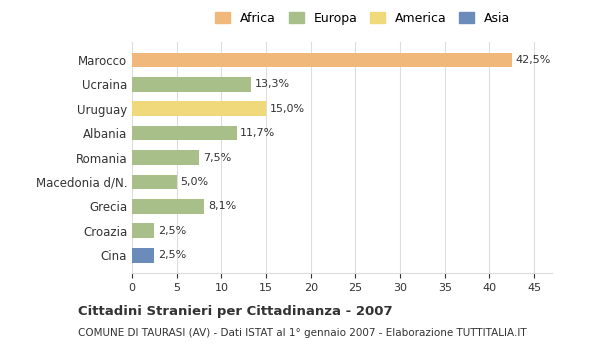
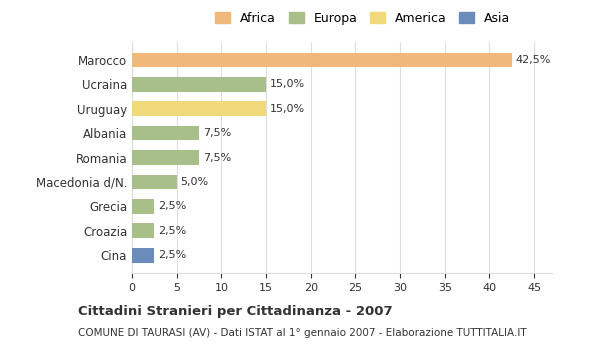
Ucraina: 13,3% -> 15,0%
Albania: 11,7% -> 7,5%
Grecia: 8,1% -> 2,5%
